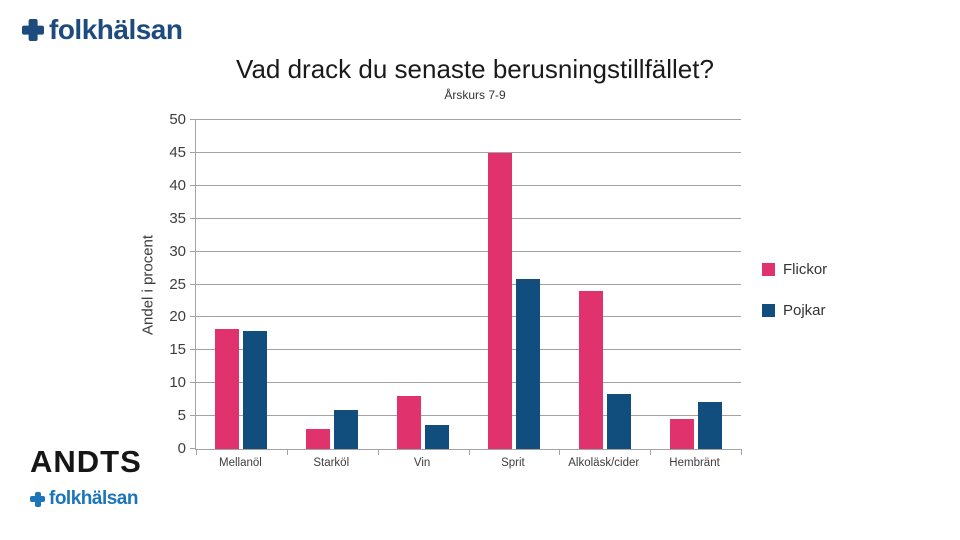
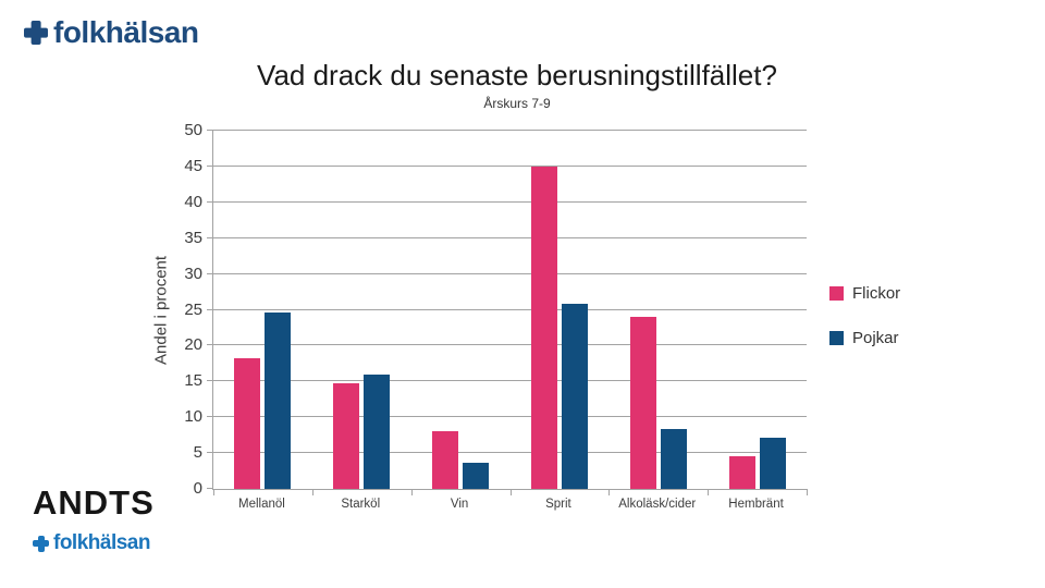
Pojkar/Mellanöl: 18 -> 25
Flickor/Starköl: 3 -> 15
Pojkar/Starköl: 6 -> 16
